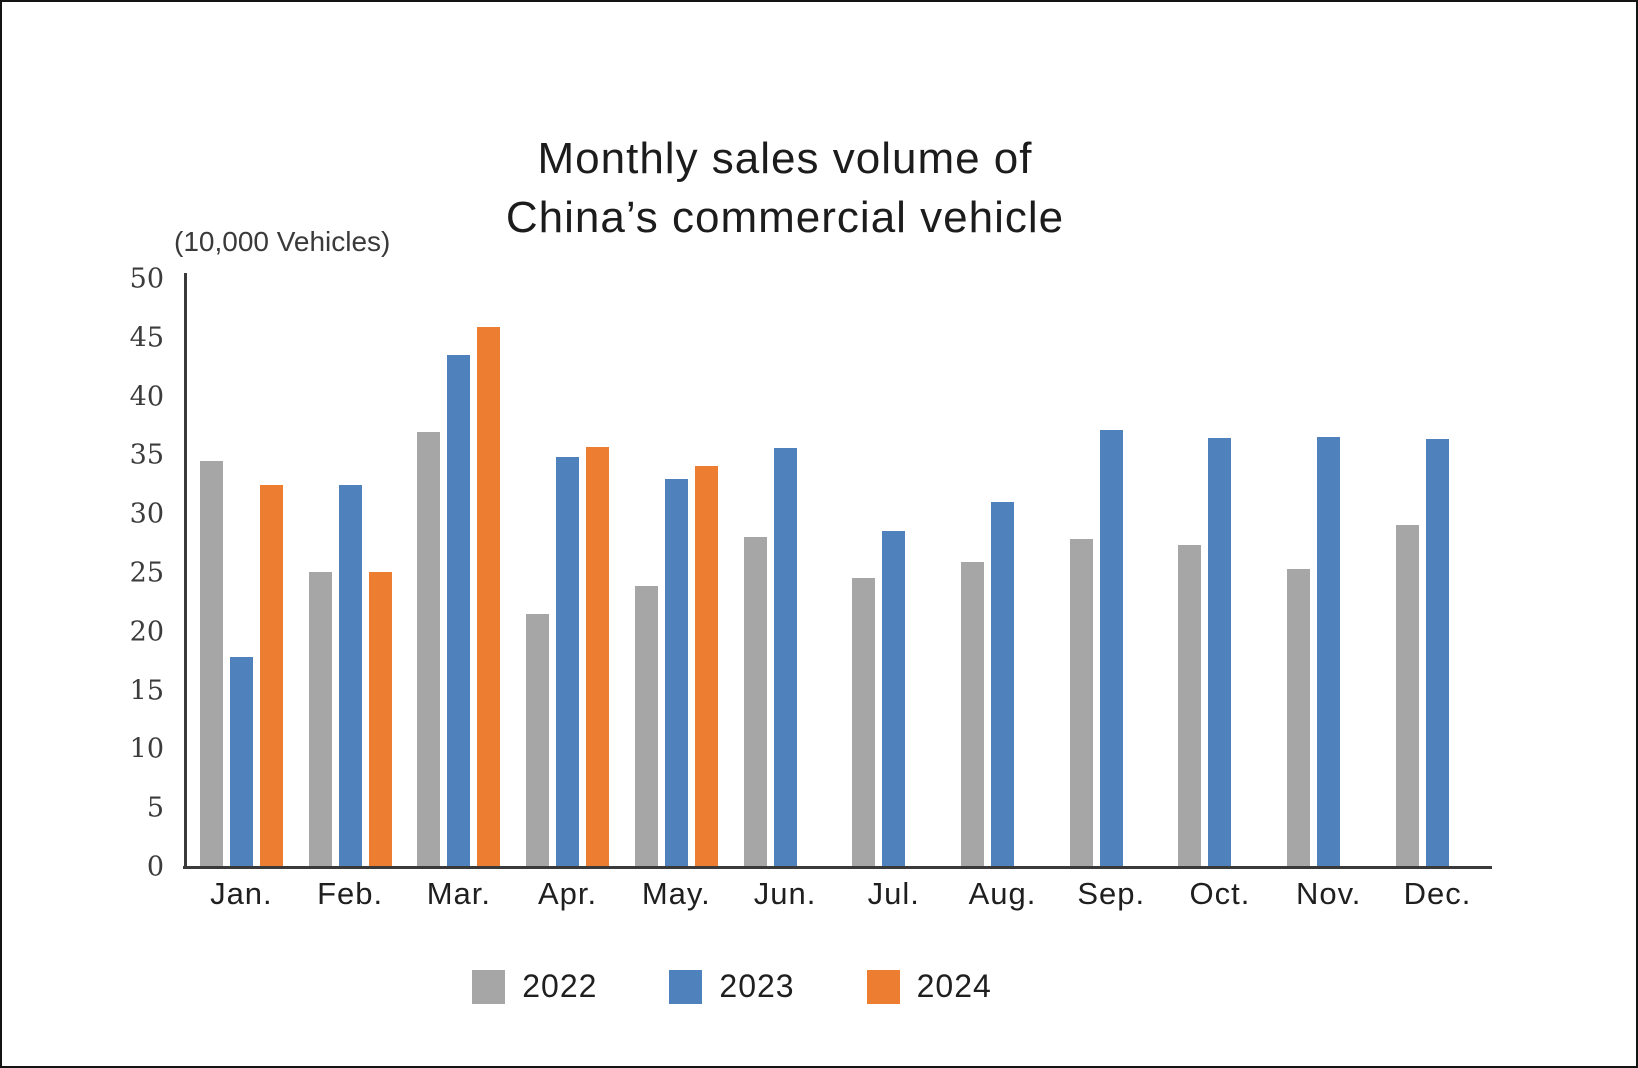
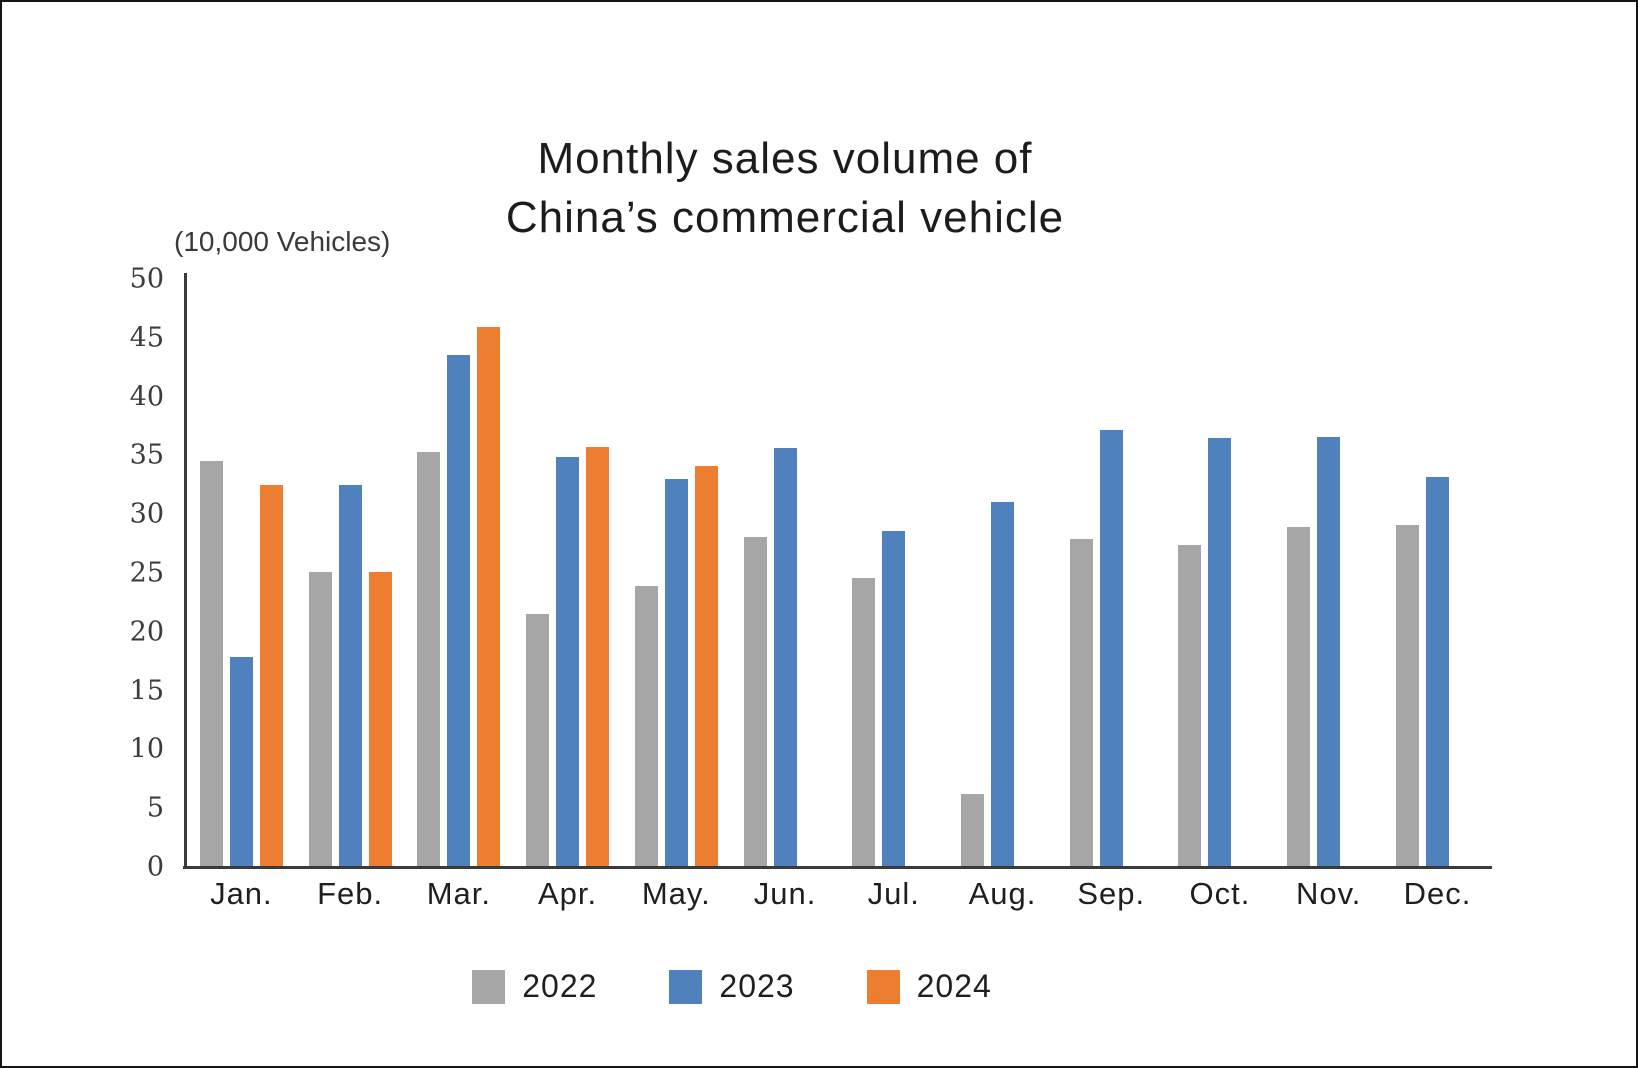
2022/Mar.: 37.0 -> 35.3
2022/Aug.: 25.9 -> 6.2
2022/Nov.: 25.3 -> 28.9
2023/Dec.: 36.4 -> 33.2
